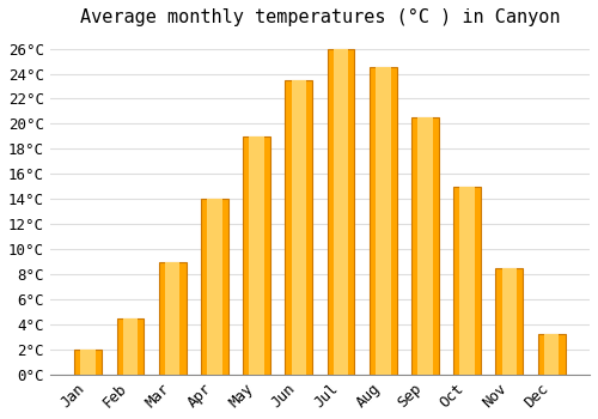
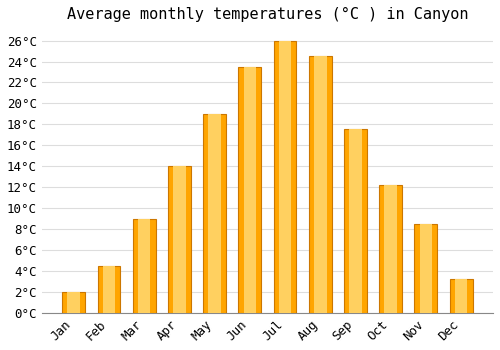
Sep: 20.5°C -> 17.6°C
Oct: 15.0°C -> 12.2°C
